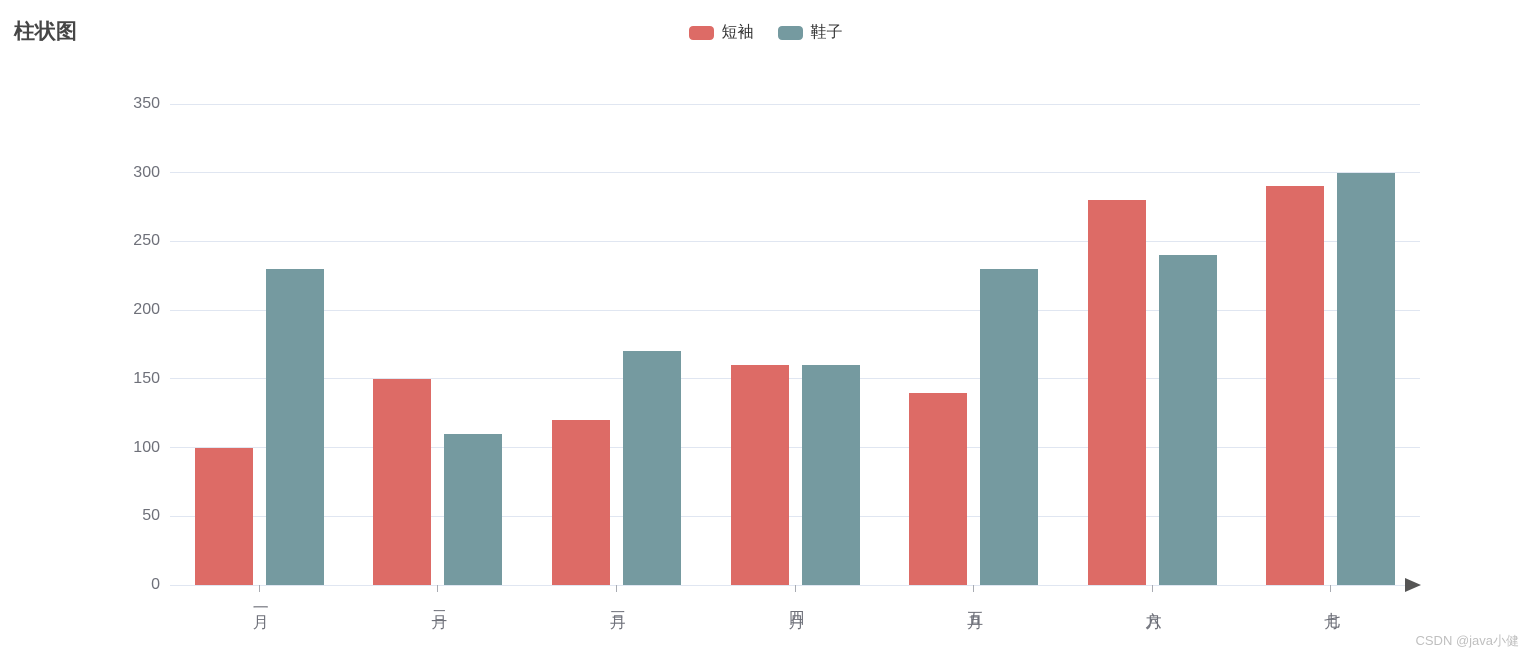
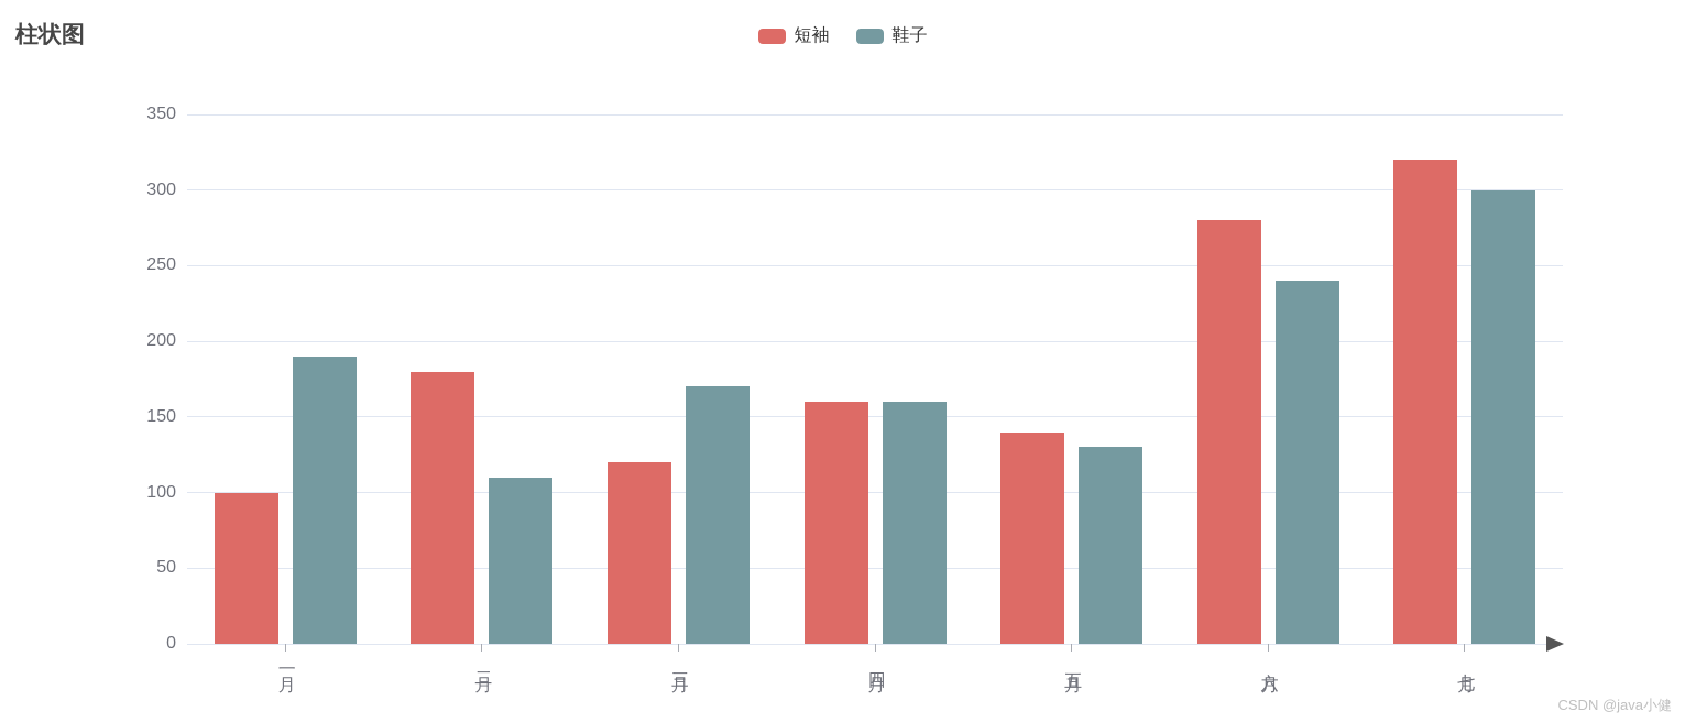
鞋子/一月: 230 -> 190
短袖/二月: 150 -> 180
鞋子/五月: 230 -> 130
短袖/七月: 290 -> 320
